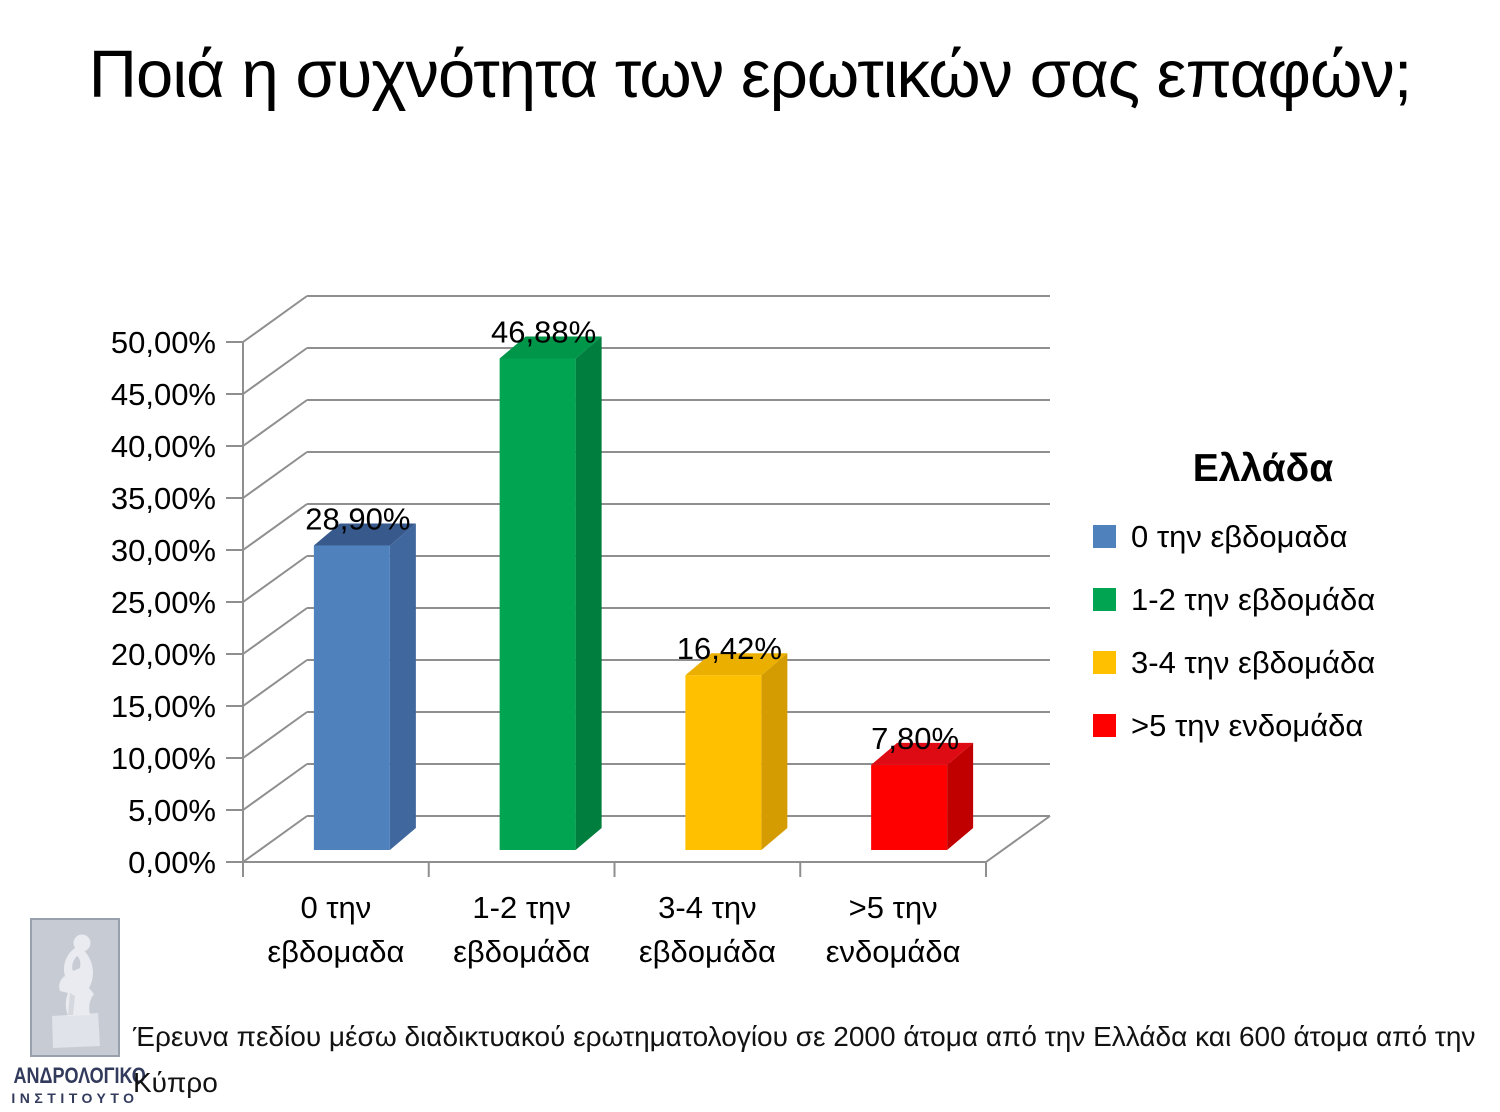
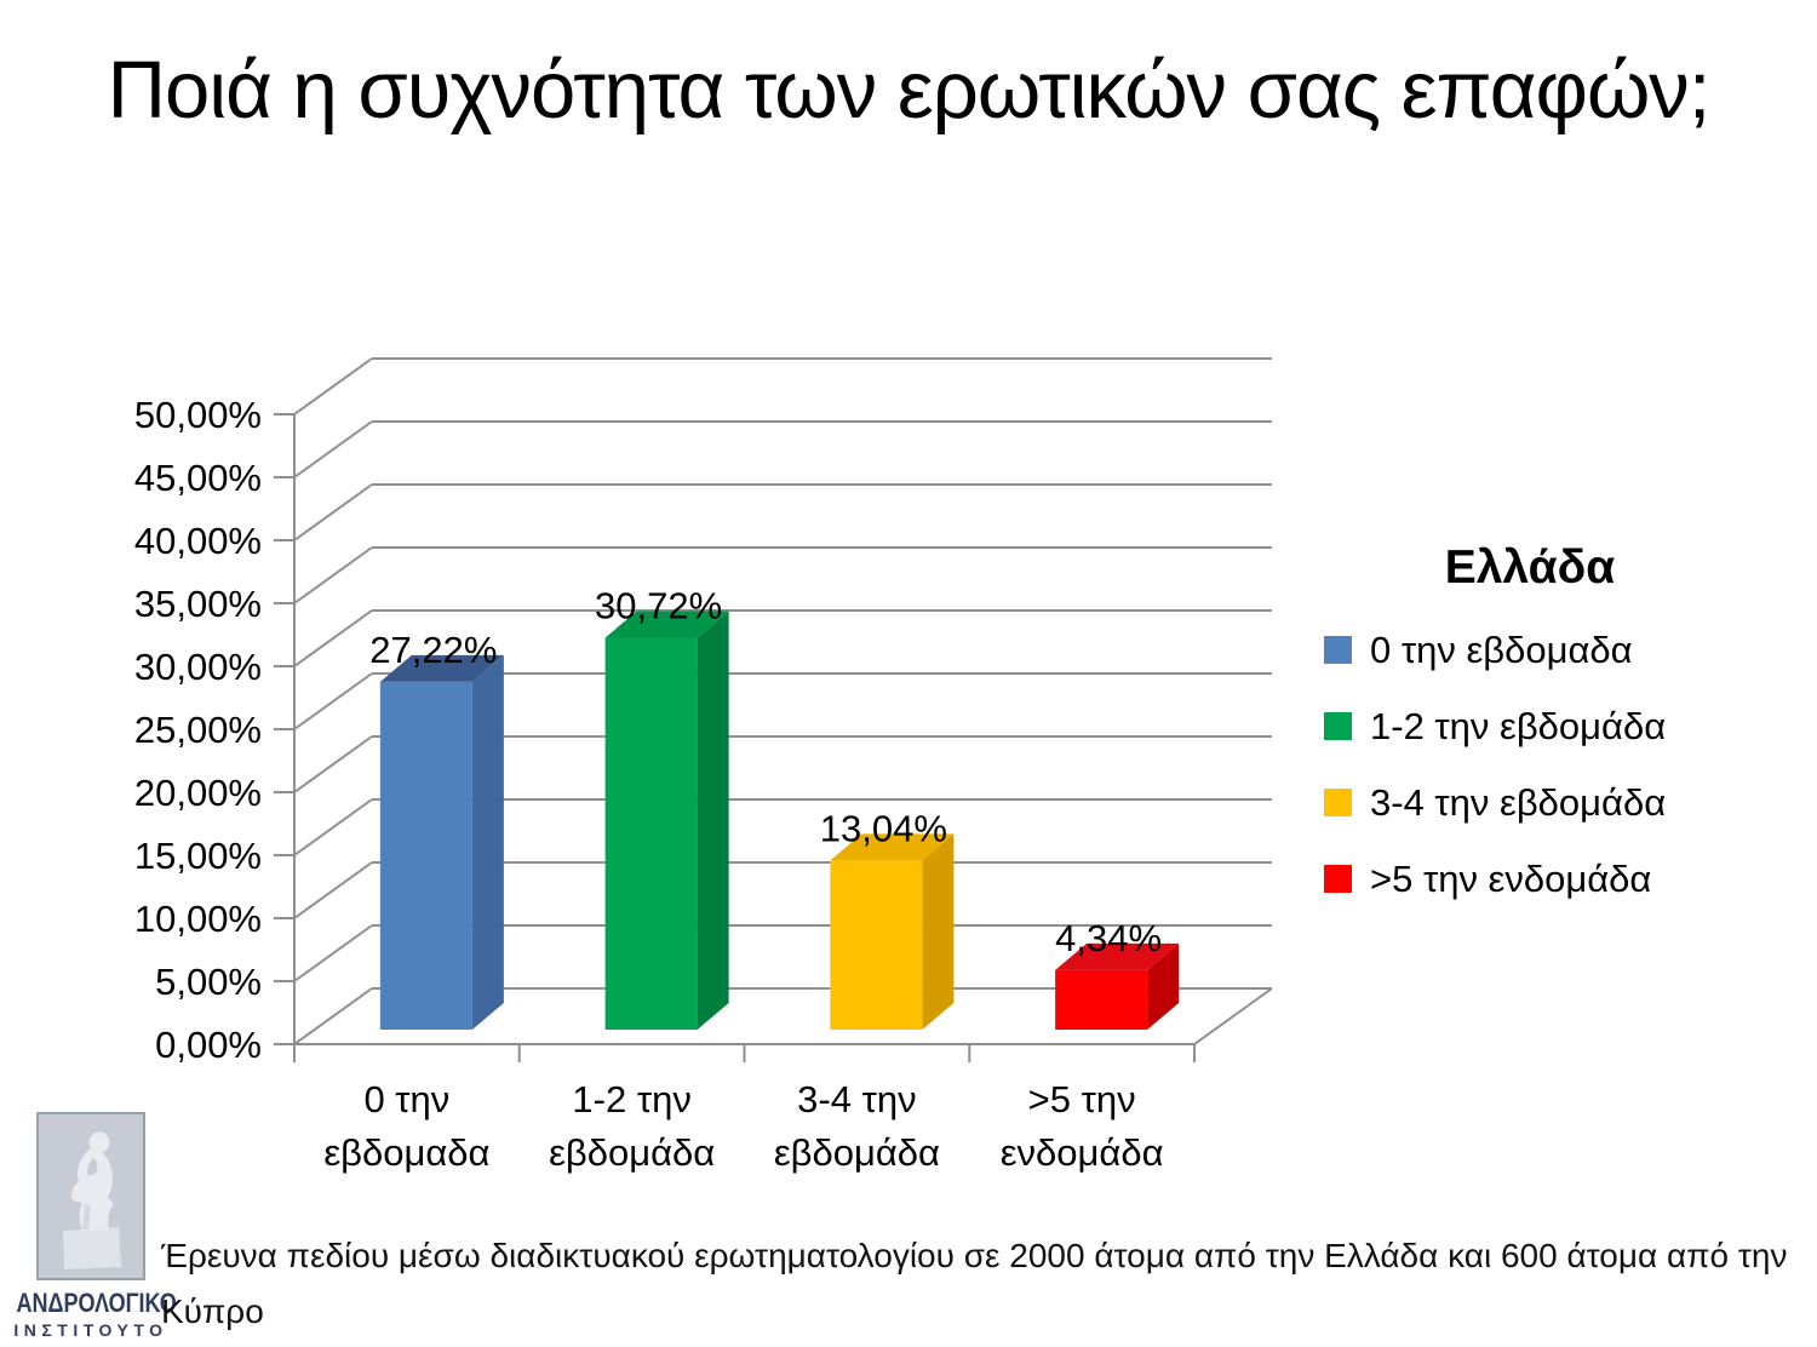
0 την εβδομαδα: 28,90% -> 27,22%
1-2 την εβδομάδα: 46,88% -> 30,72%
3-4 την εβδομάδα: 16,42% -> 13,04%
>5 την ενδομάδα: 7,80% -> 4,34%
